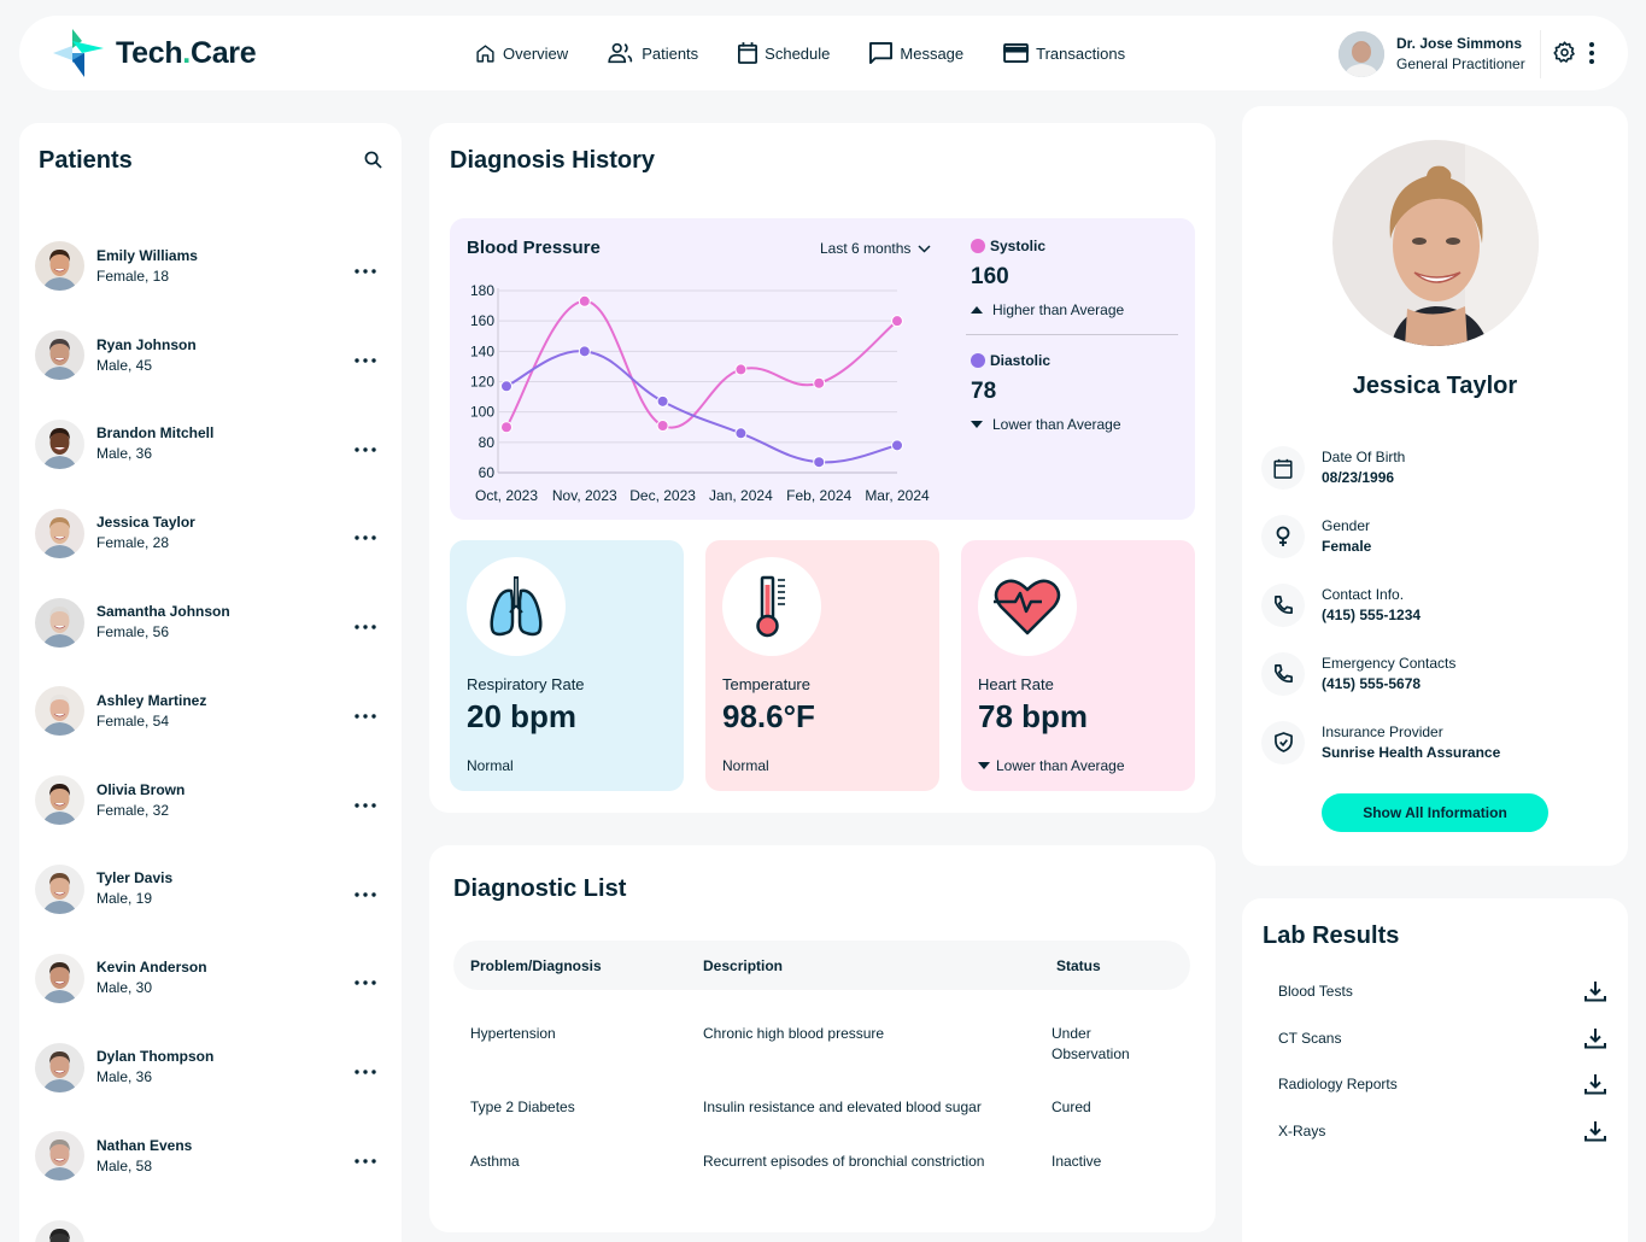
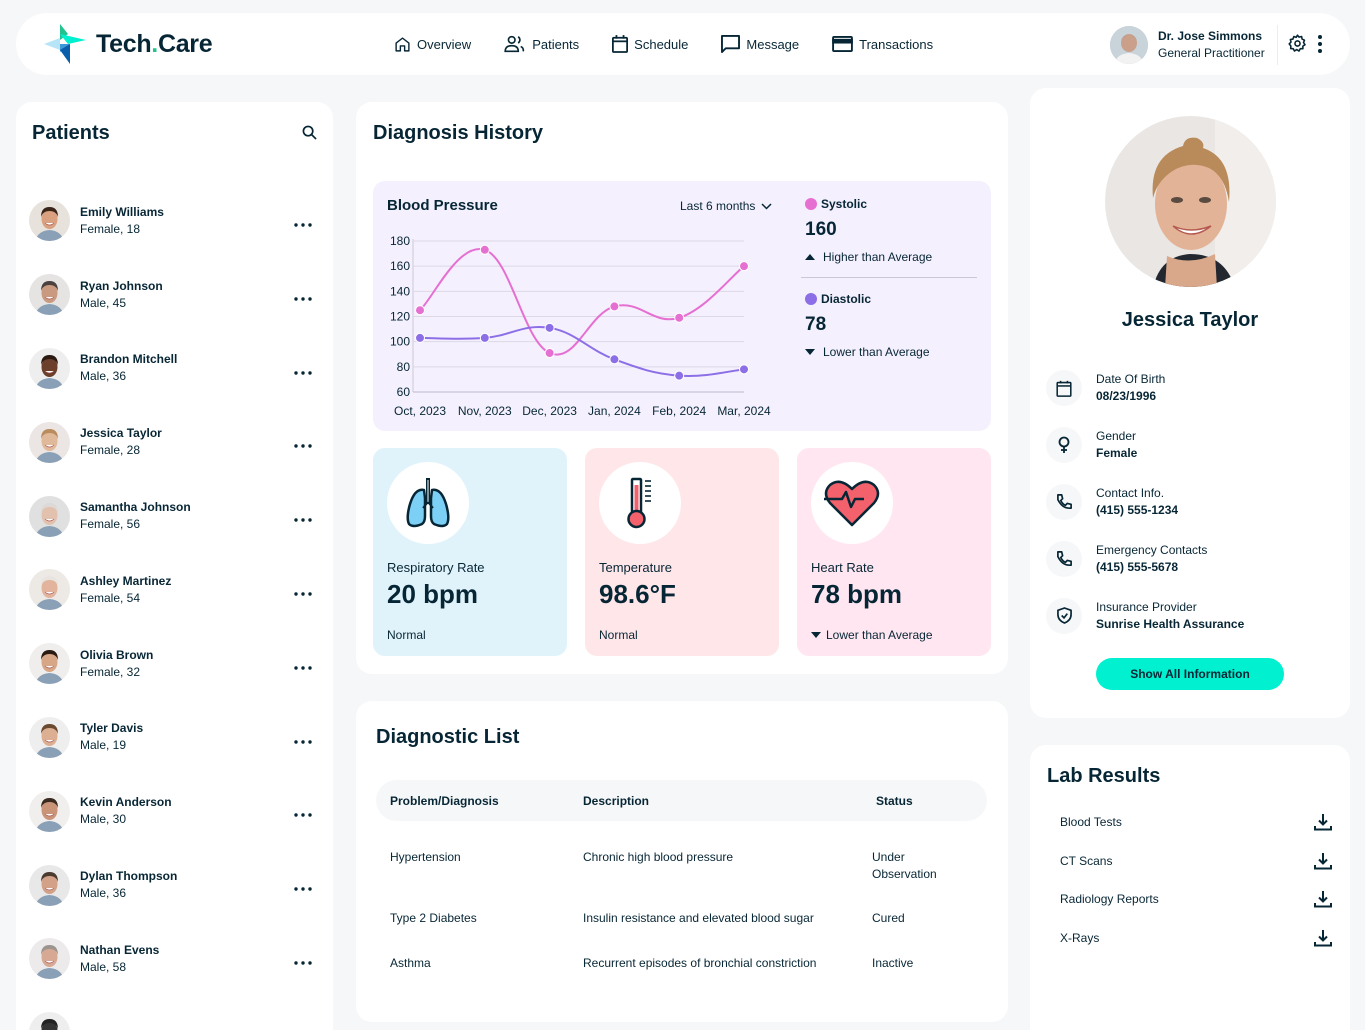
Systolic/Oct, 2023: 90 -> 125
Diastolic/Oct, 2023: 117 -> 103
Diastolic/Nov, 2023: 140 -> 103
Diastolic/Dec, 2023: 107 -> 111
Diastolic/Feb, 2024: 67 -> 73
